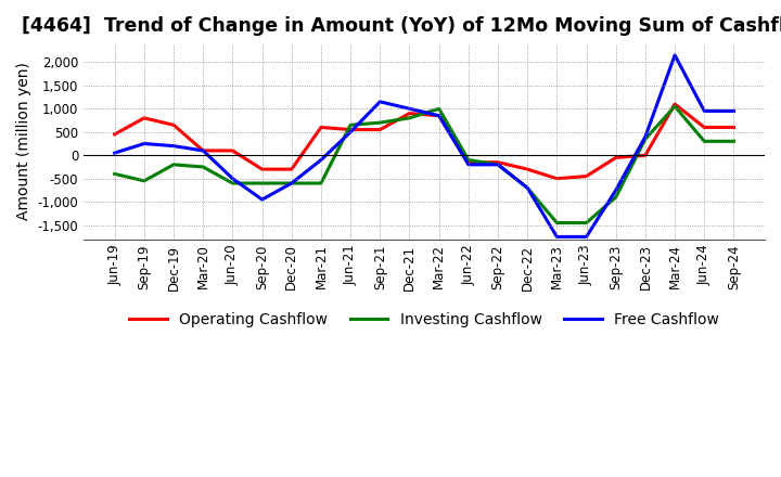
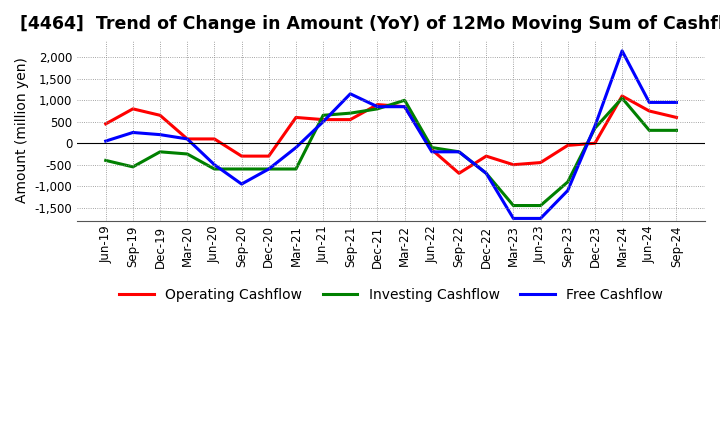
Free Cashflow/Dec-21: 1,000 -> 850
Operating Cashflow/Sep-22: -150 -> -700
Free Cashflow/Sep-23: -750 -> -1,100
Operating Cashflow/Jun-24: 600 -> 750
